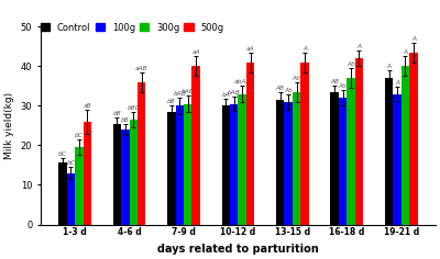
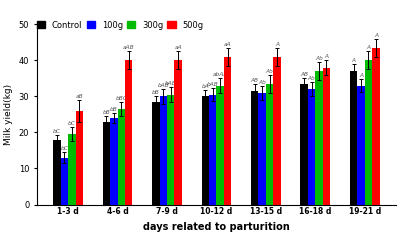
Control/1-3 d: 15.7 -> 18.0
Control/4-6 d: 25.5 -> 23.0
500g/4-6 d: 36.0 -> 40.0
500g/16-18 d: 42.0 -> 38.0
